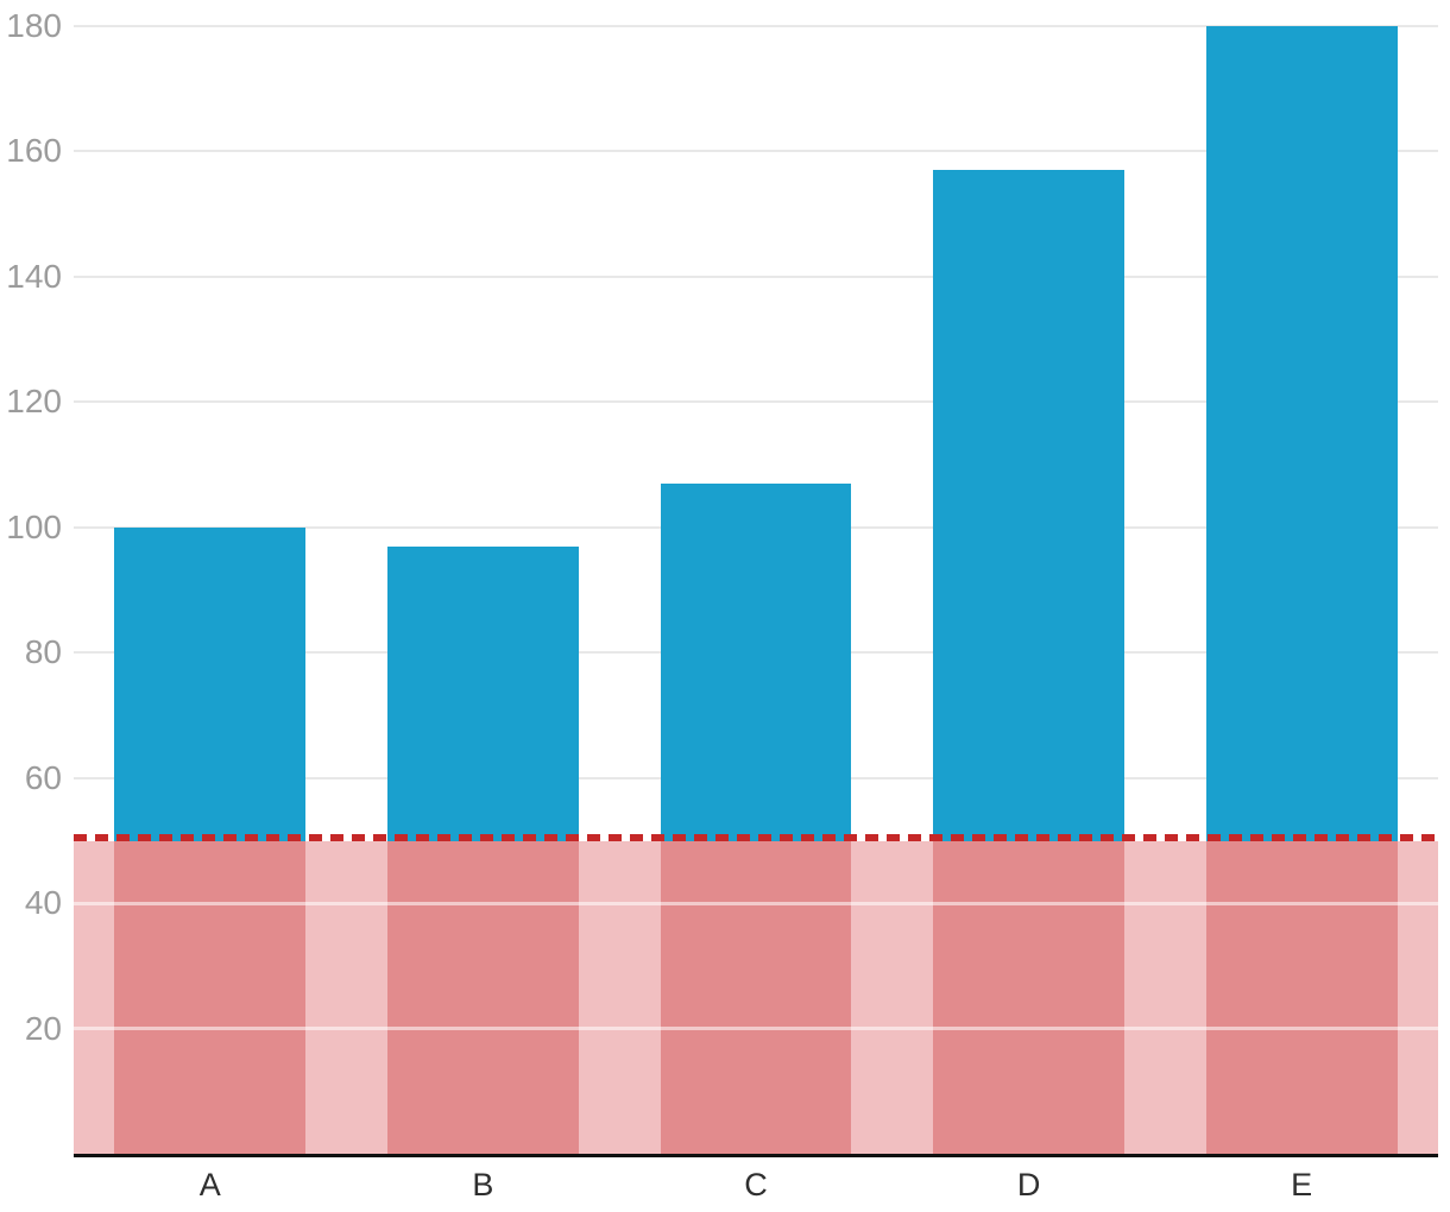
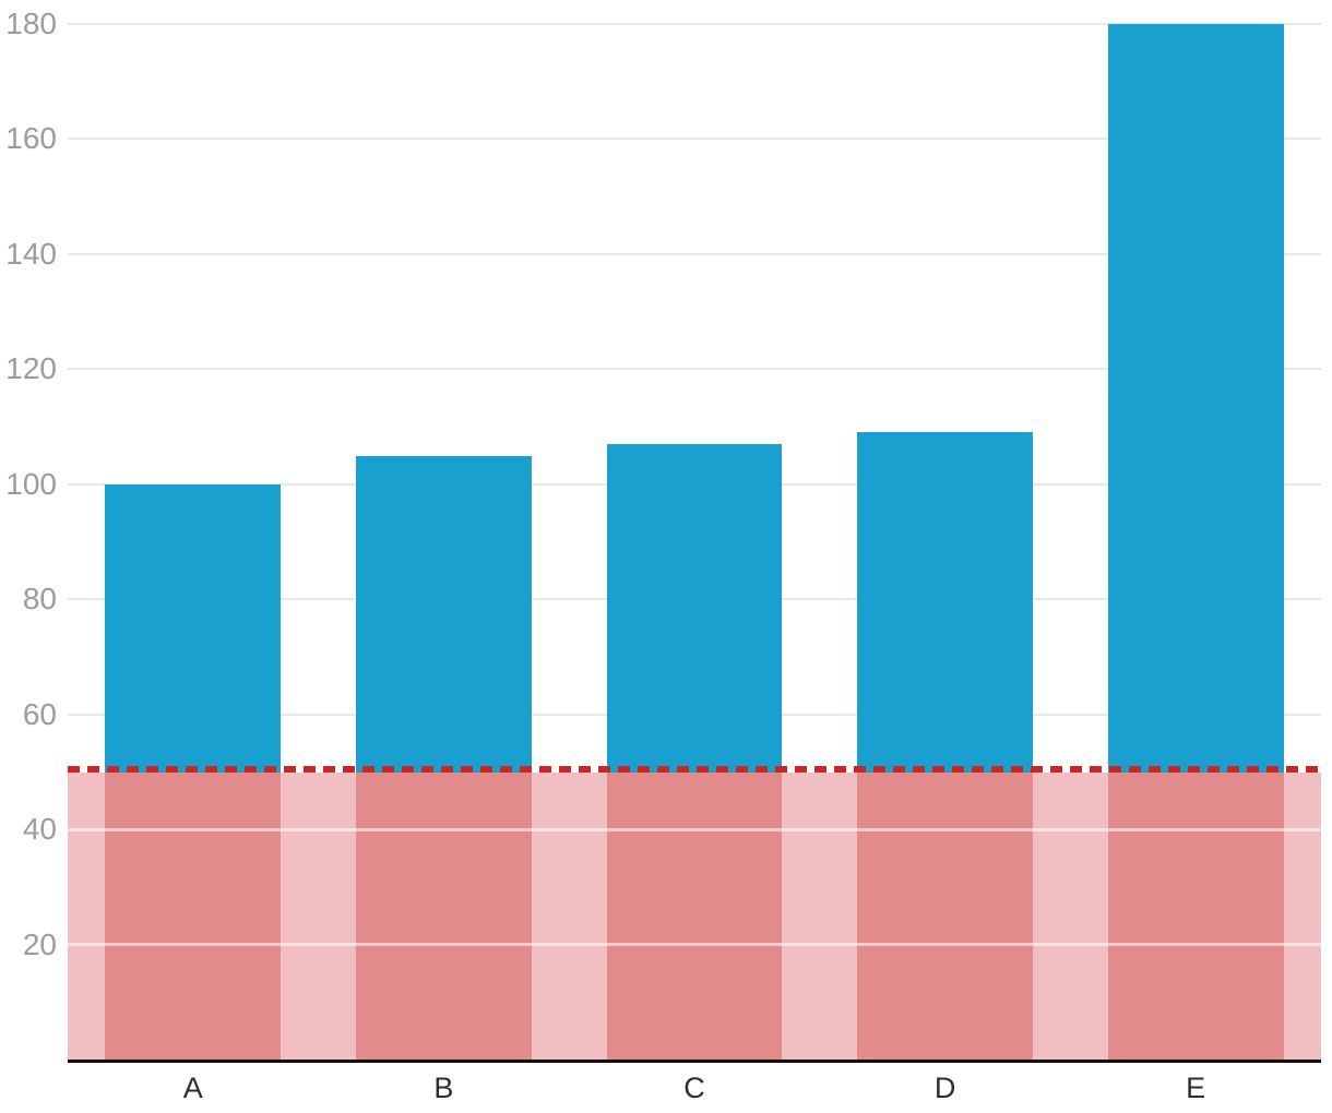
B: 97 -> 105
D: 157 -> 109
